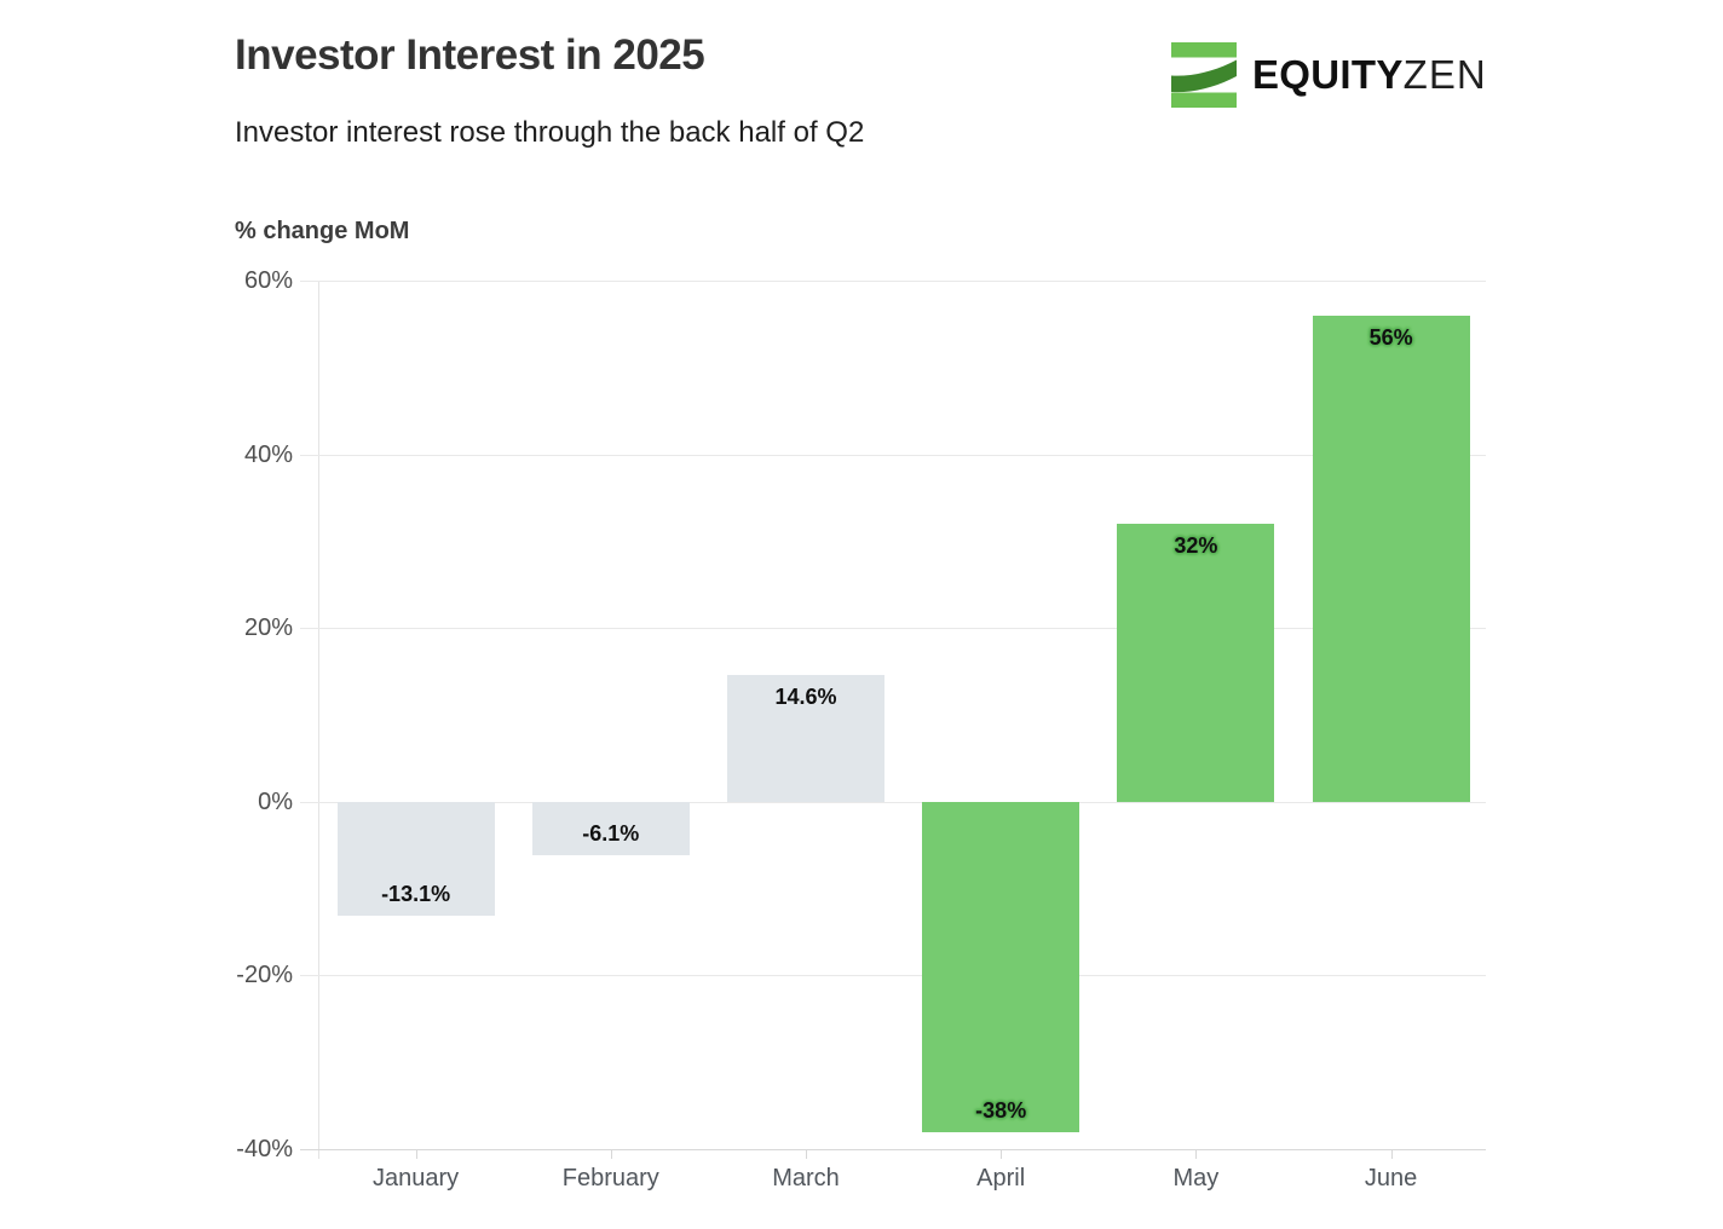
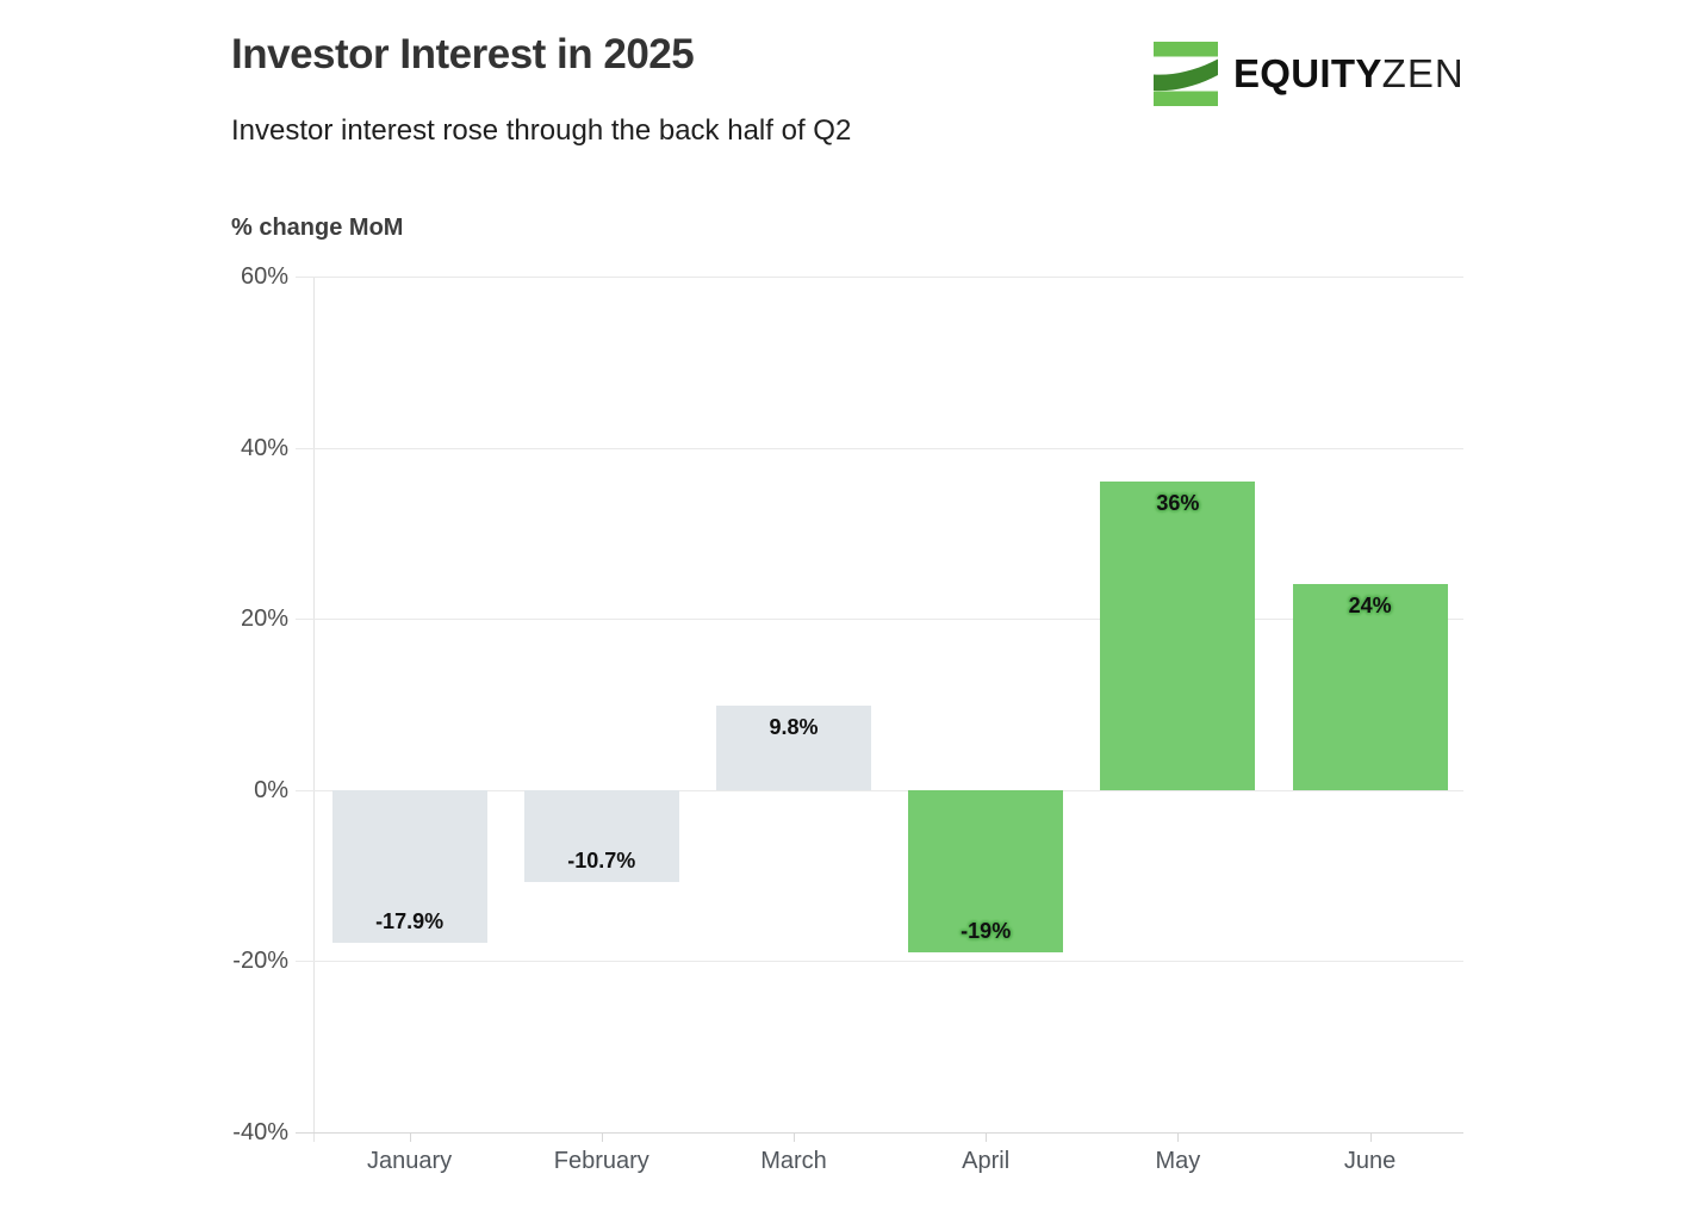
January: -13.1% -> -17.9%
February: -6.1% -> -10.7%
March: 14.6% -> 9.8%
April: -38% -> -19%
May: 32% -> 36%
June: 56% -> 24%
